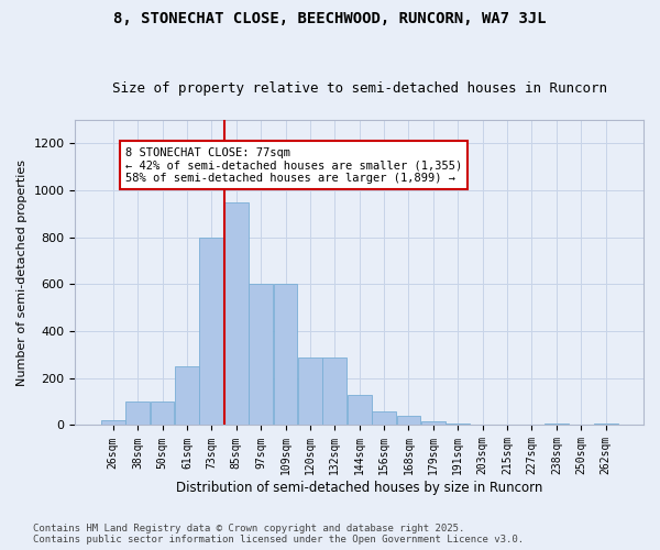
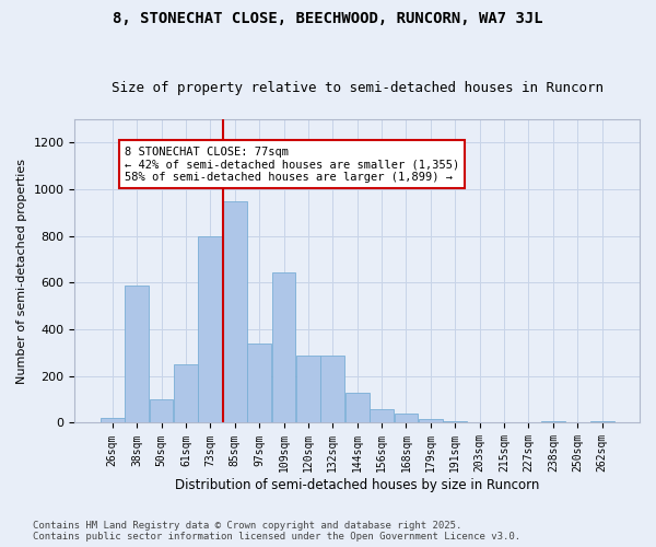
38sqm: 100 -> 590
97sqm: 600 -> 340
109sqm: 600 -> 645
